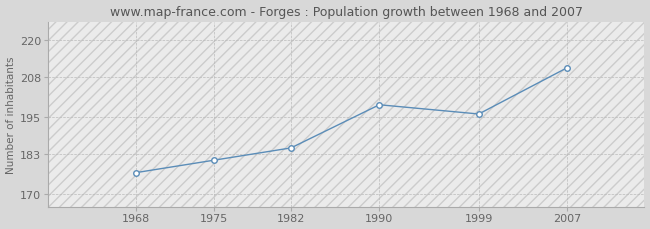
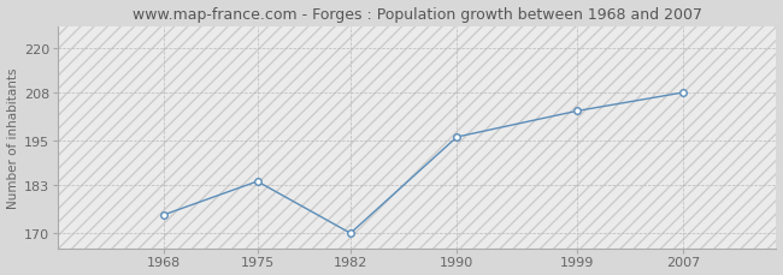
1968: 177 -> 175
1975: 181 -> 184
1982: 185 -> 170
1990: 199 -> 196
1999: 196 -> 203
2007: 211 -> 208
